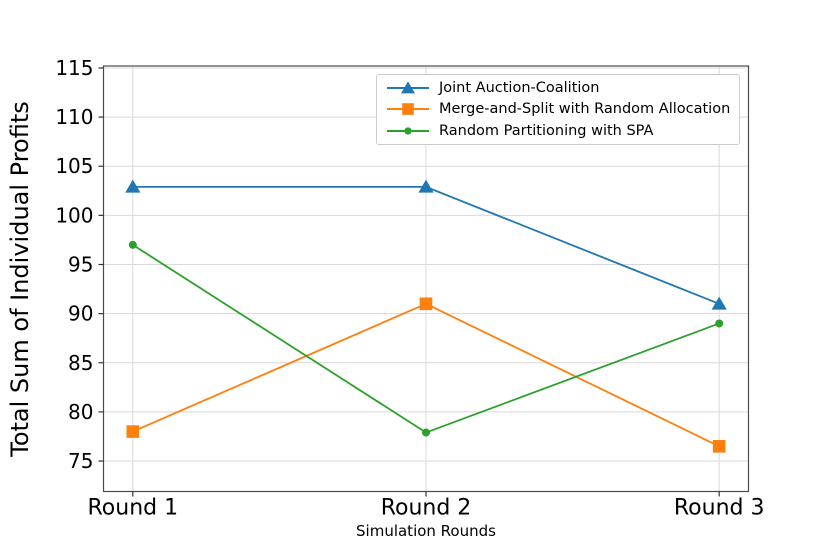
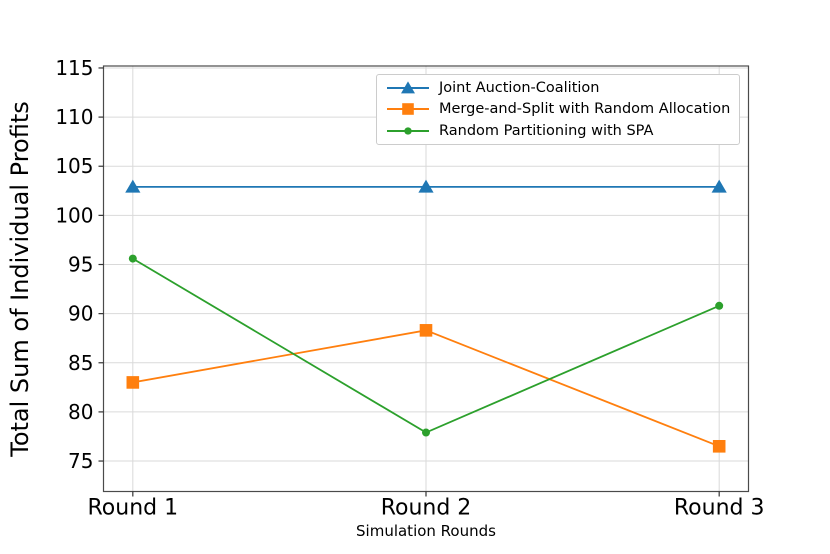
Merge-and-Split with Random Allocation/Round 1: 78 -> 83
Random Partitioning with SPA/Round 1: 97 -> 96
Merge-and-Split with Random Allocation/Round 2: 91 -> 88
Joint Auction-Coalition/Round 3: 91 -> 103
Random Partitioning with SPA/Round 3: 89 -> 91
